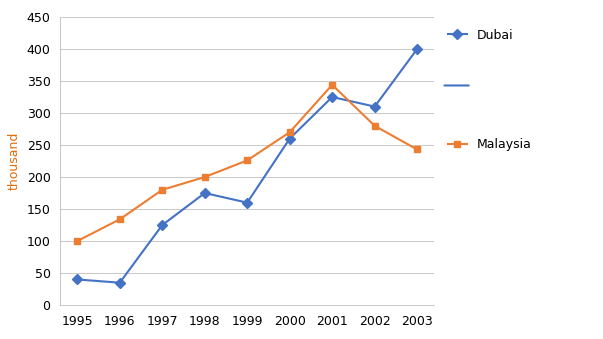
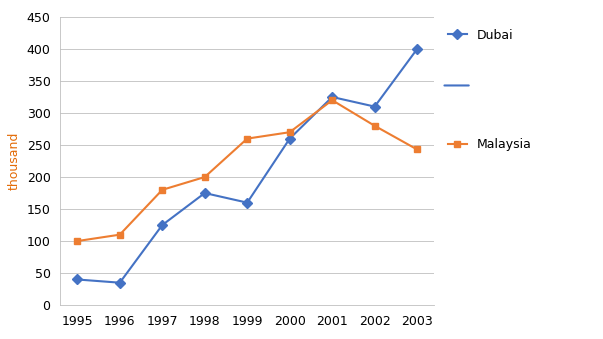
Malaysia/1996: 134 -> 110
Malaysia/1999: 226 -> 260
Malaysia/2001: 344 -> 320
